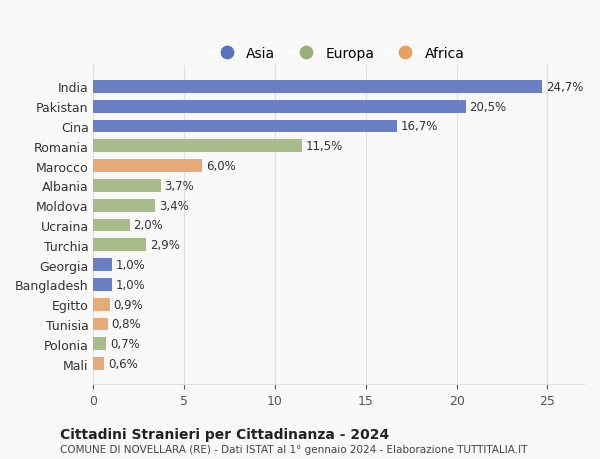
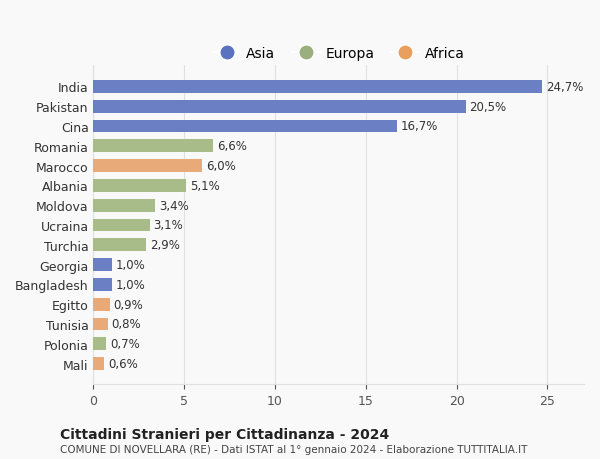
Romania: 11,5% -> 6,6%
Albania: 3,7% -> 5,1%
Ucraina: 2,0% -> 3,1%
